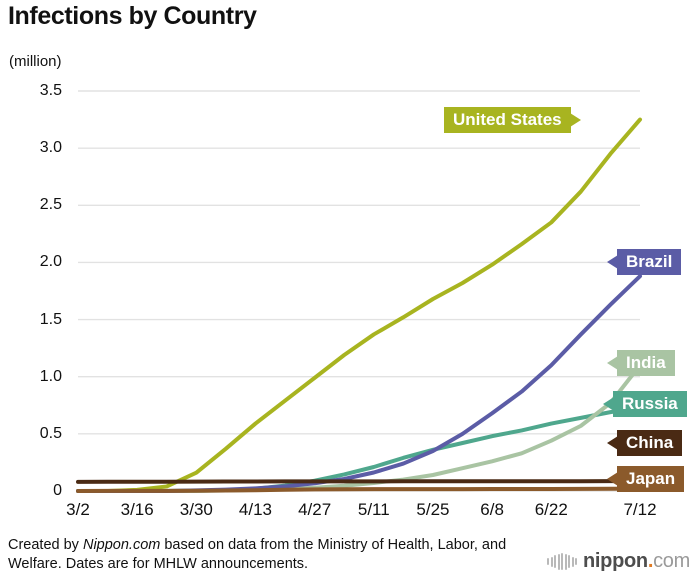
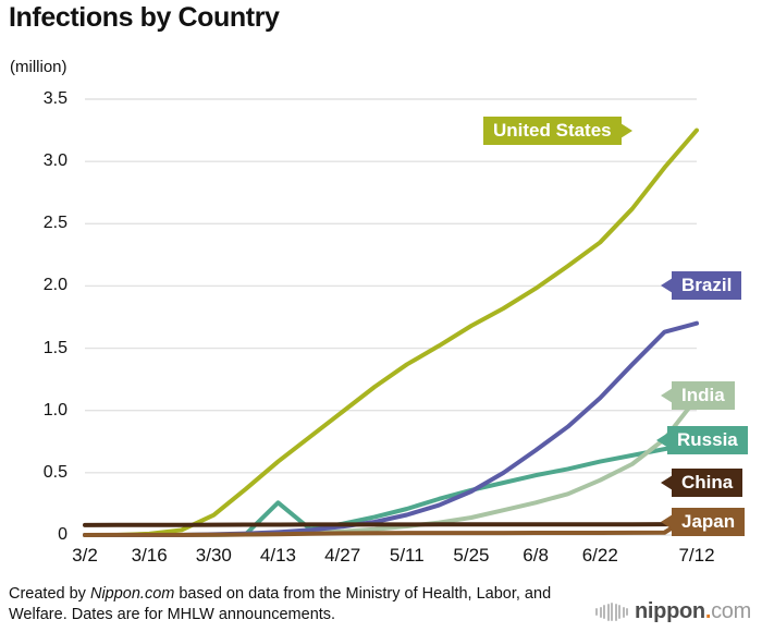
Russia/4/13: 0.02 -> 0.26
Brazil/7/12: 1.88 -> 1.70
Japan/7/12: 0.02 -> 0.18
